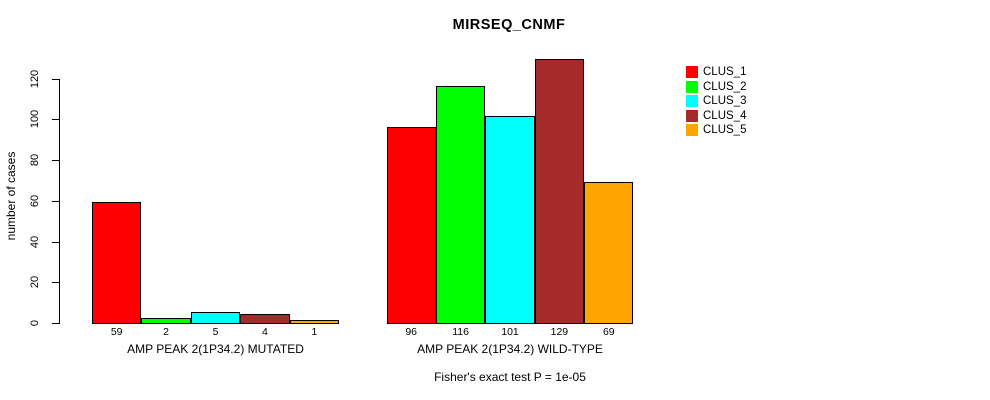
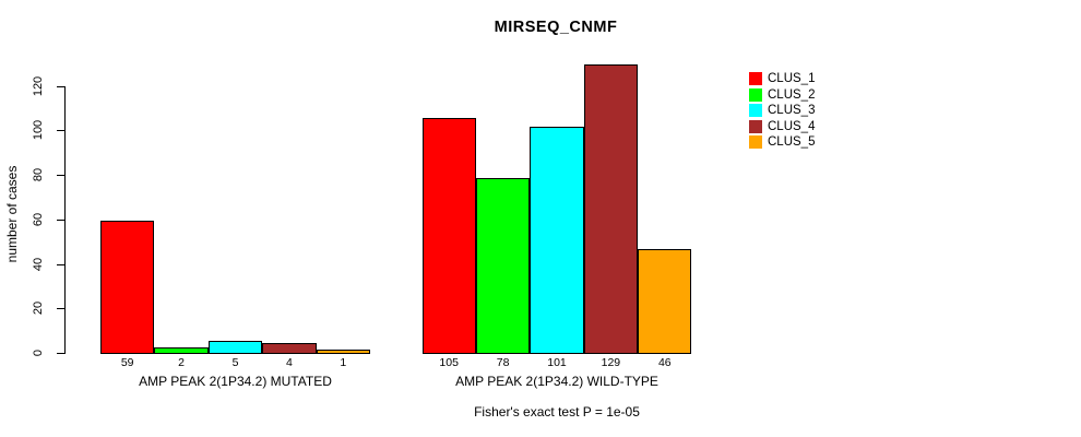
CLUS_1/AMP PEAK 2(1P34.2) WILD-TYPE: 96 -> 105
CLUS_2/AMP PEAK 2(1P34.2) WILD-TYPE: 116 -> 78
CLUS_5/AMP PEAK 2(1P34.2) WILD-TYPE: 69 -> 46
